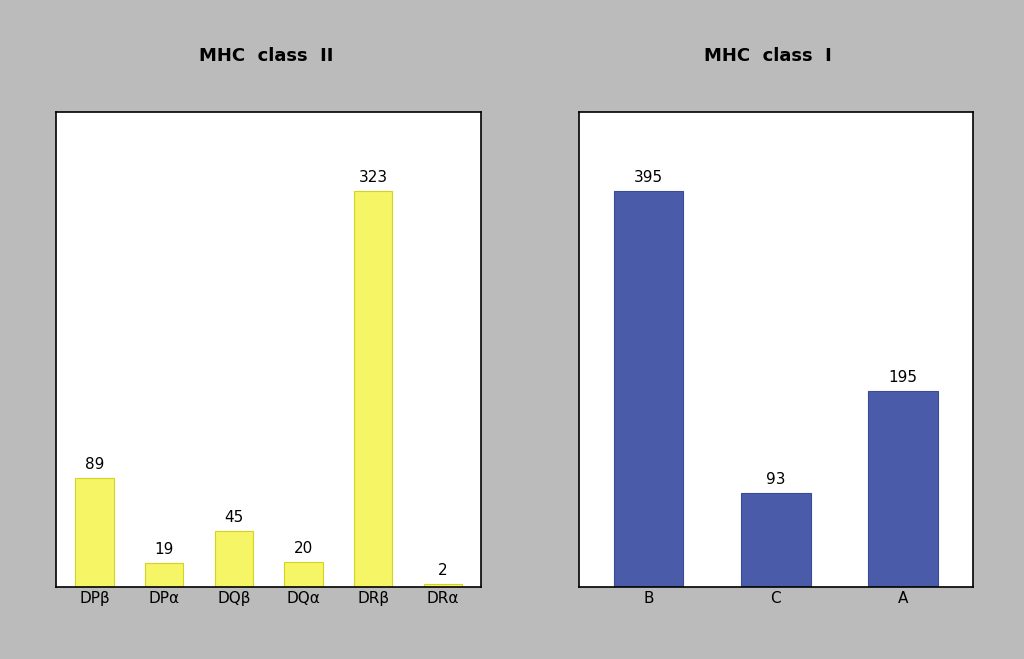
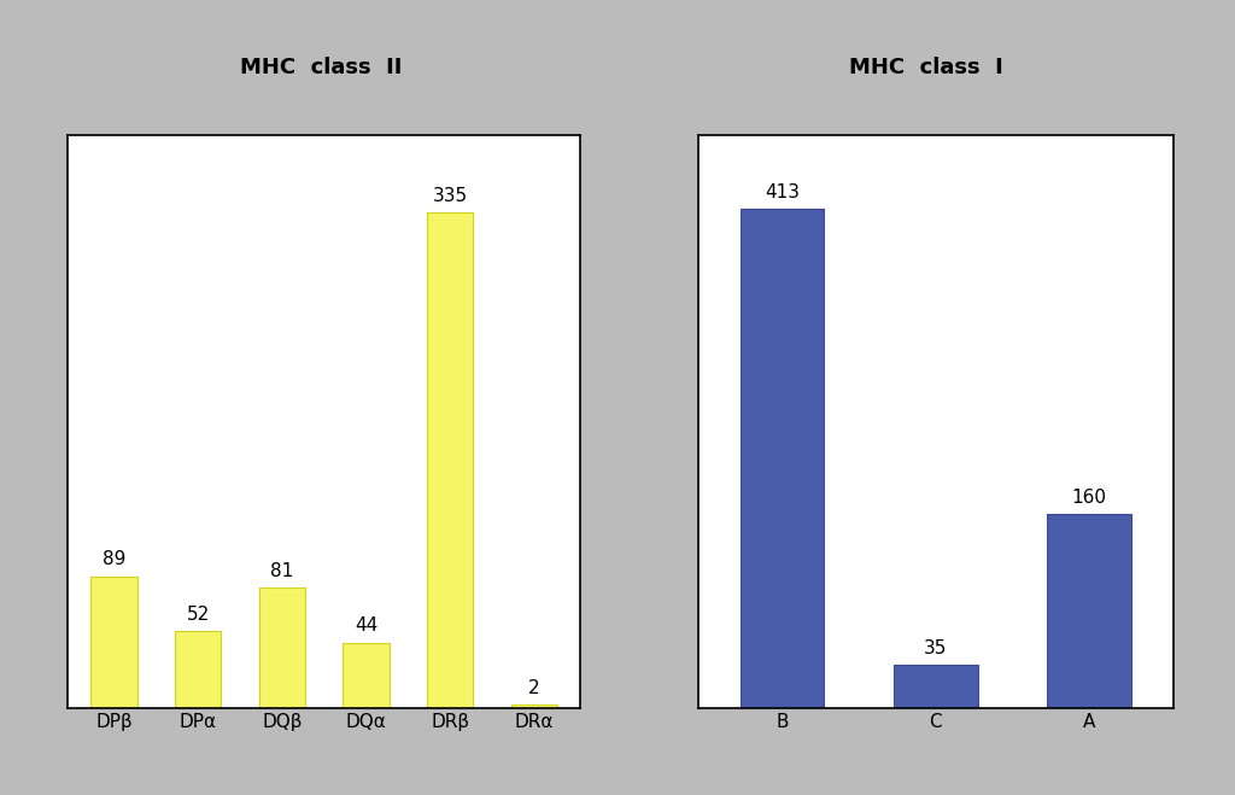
DPα: 19 -> 52
DQβ: 45 -> 81
DQα: 20 -> 44
DRβ: 323 -> 335
B: 395 -> 413
C: 93 -> 35
A: 195 -> 160
